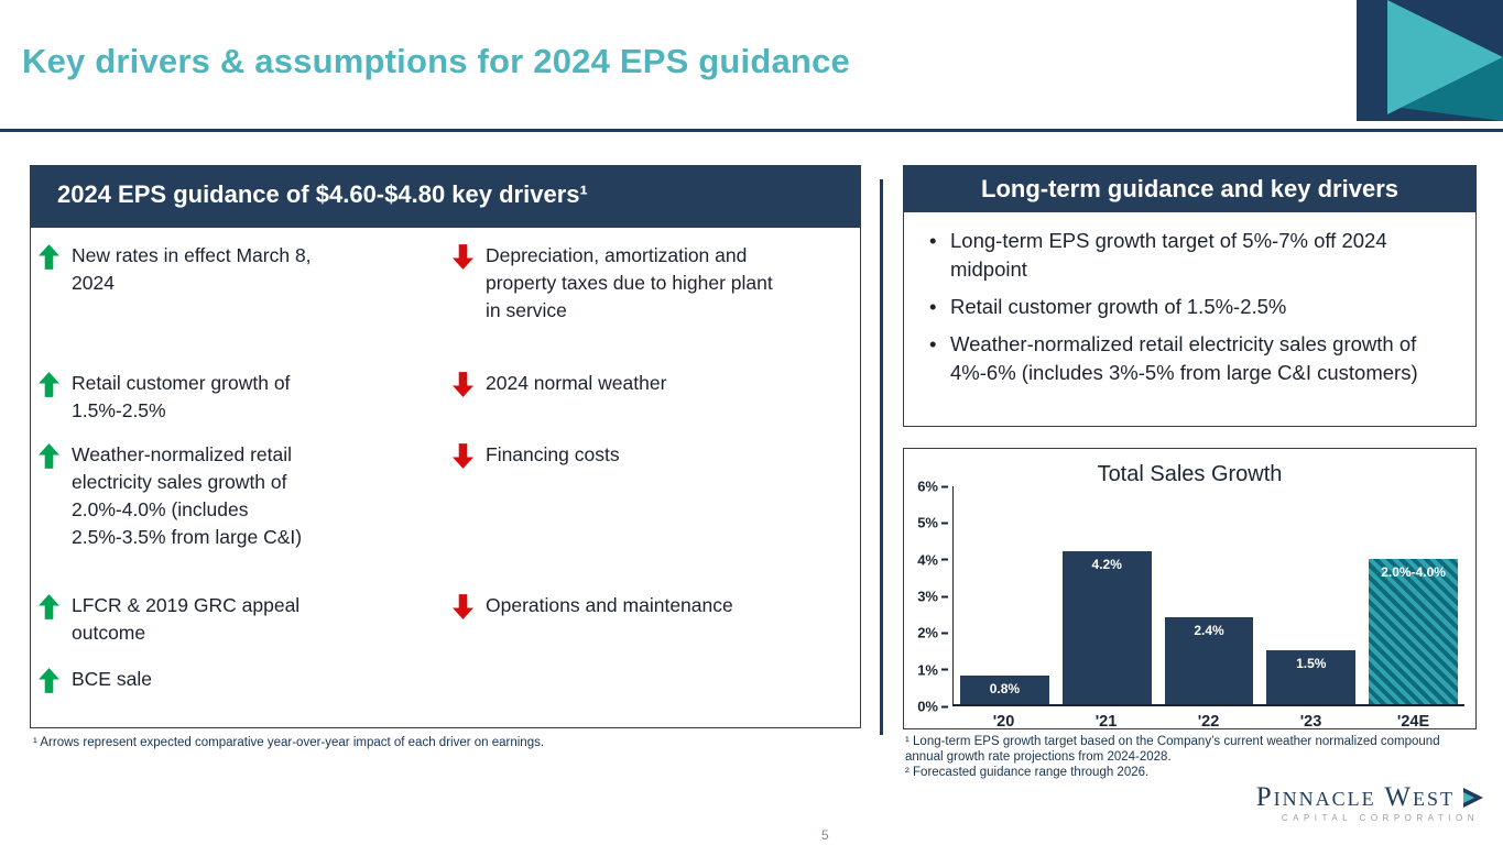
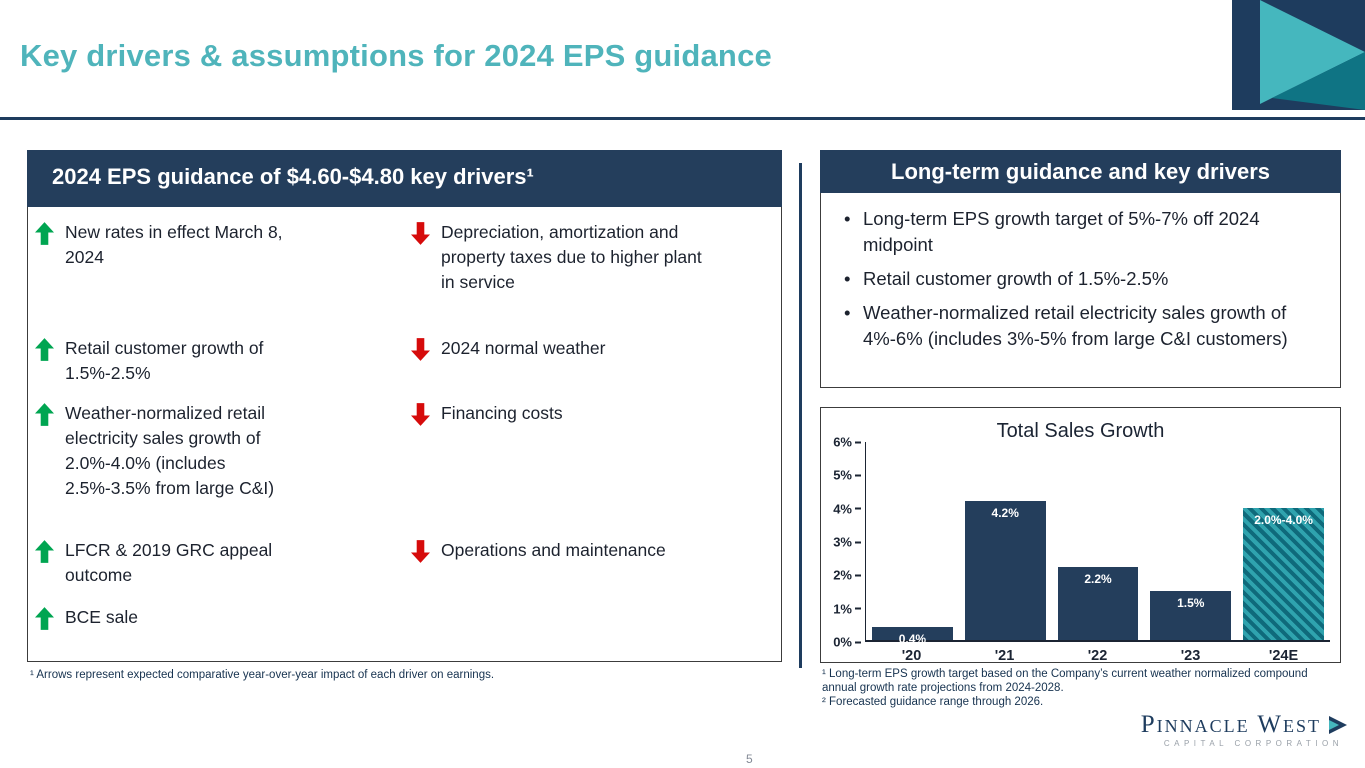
'20: 0.8% -> 0.4%
'22: 2.4% -> 2.2%
